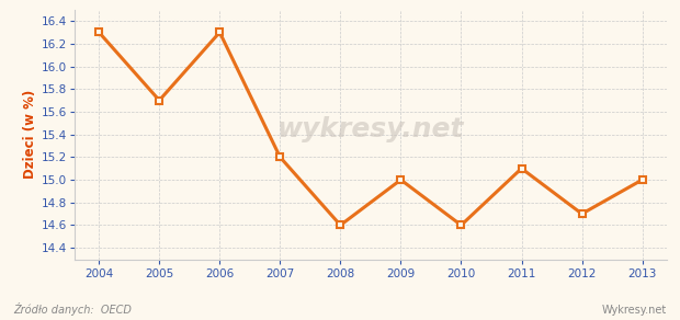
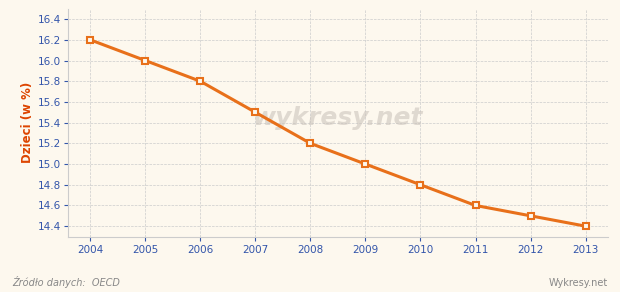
2004: 16.3 -> 16.2
2005: 15.7 -> 16.0
2006: 16.3 -> 15.8
2007: 15.2 -> 15.5
2008: 14.6 -> 15.2
2010: 14.6 -> 14.8
2011: 15.1 -> 14.6
2012: 14.7 -> 14.5
2013: 15.0 -> 14.4
